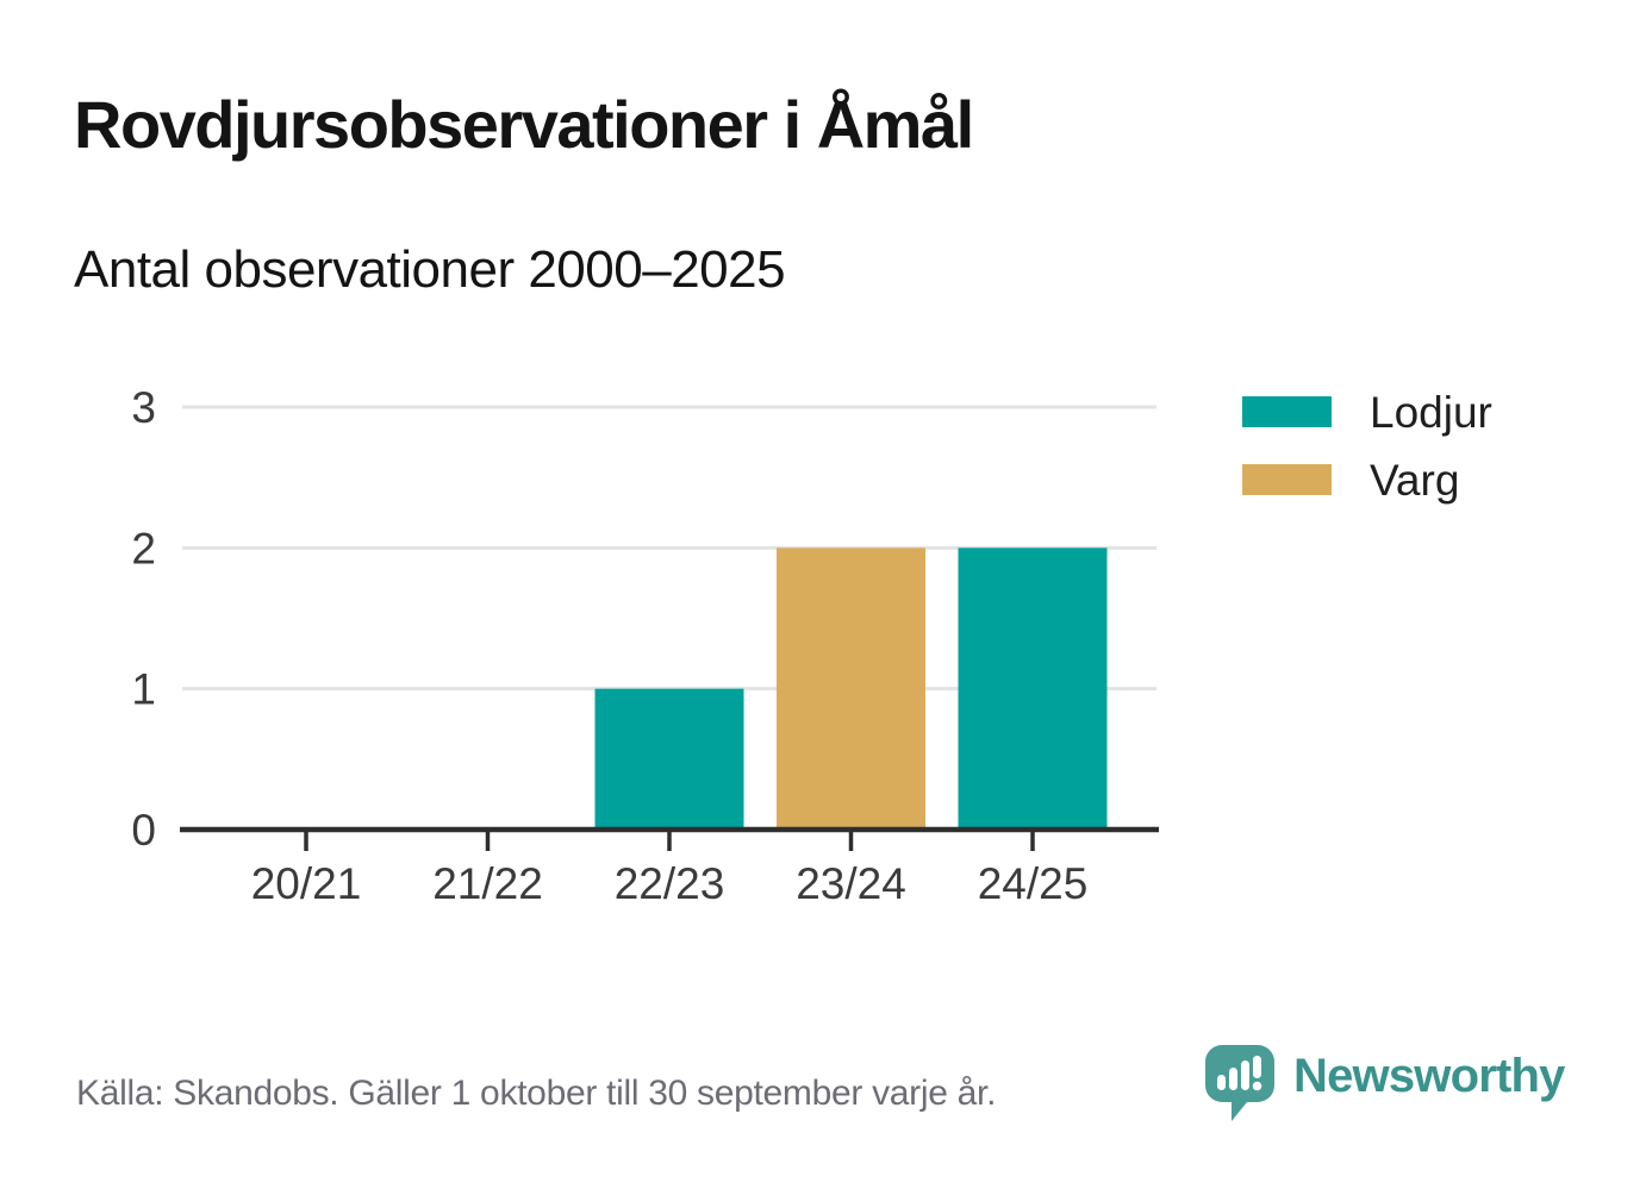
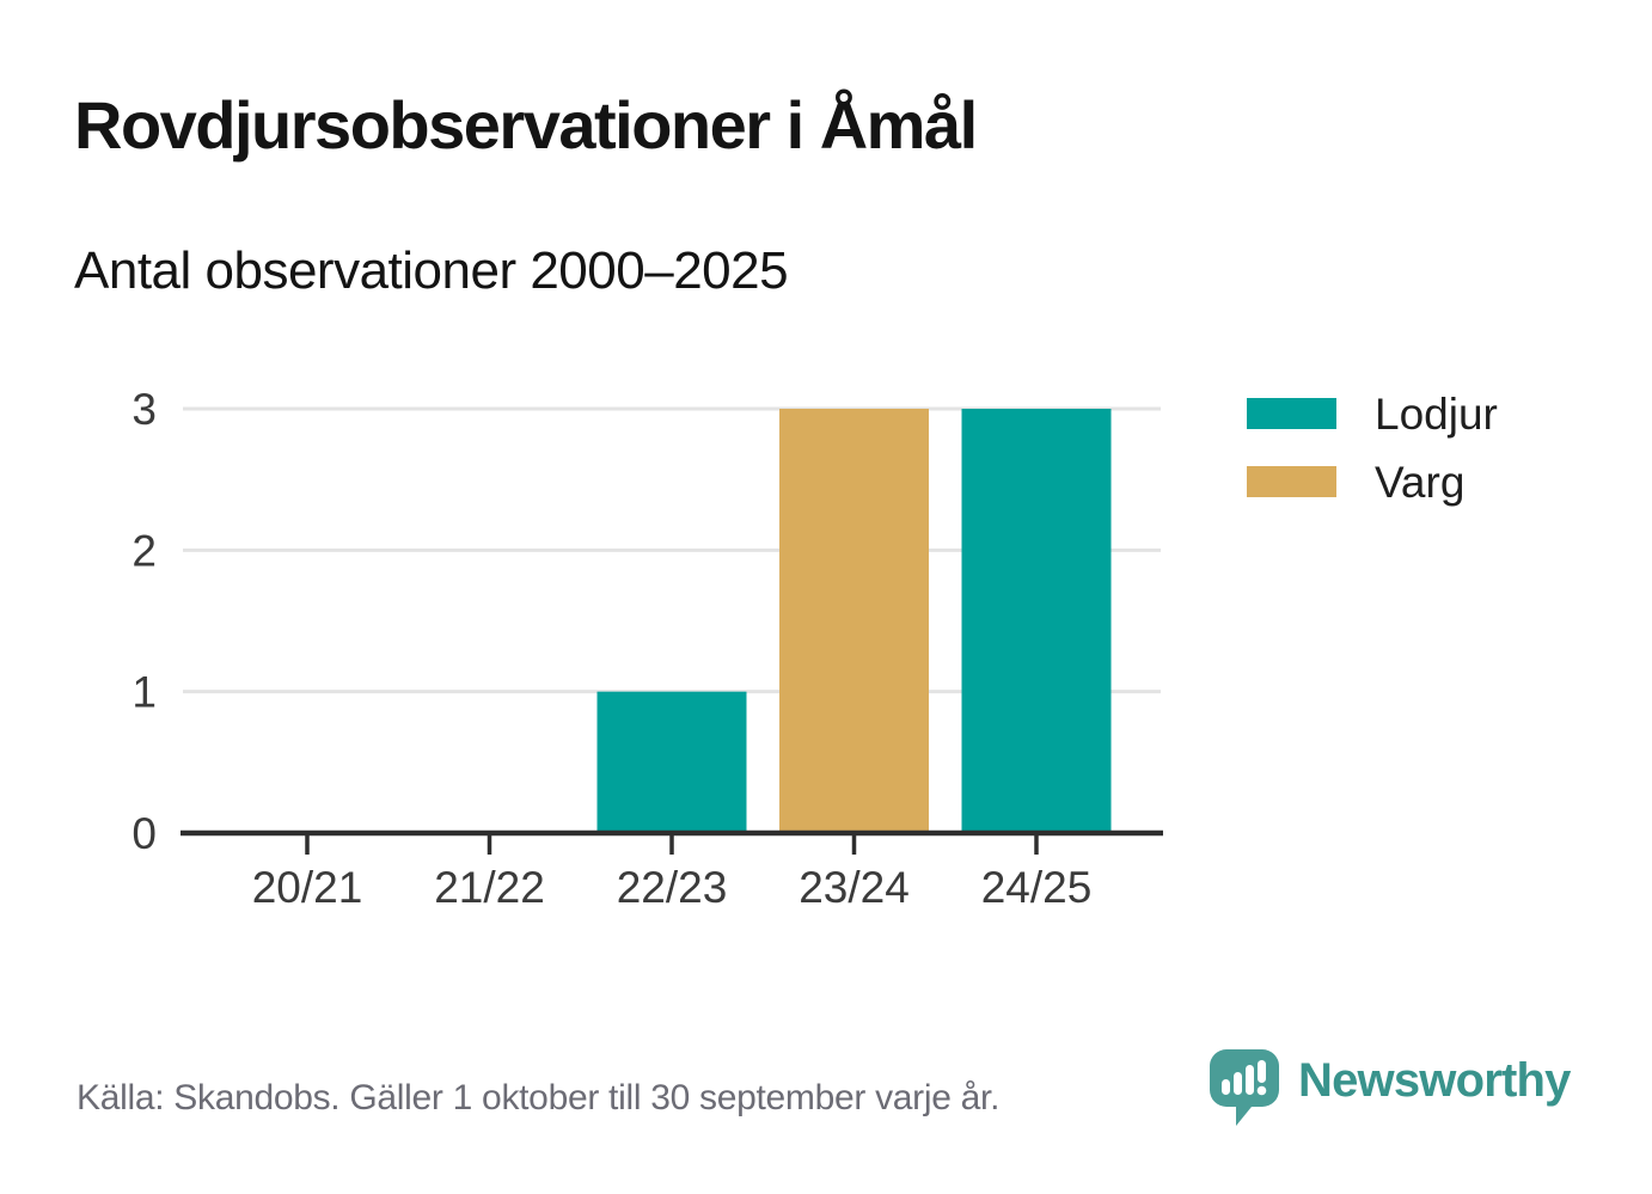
Varg/23/24: 2 -> 3
Lodjur/24/25: 2 -> 3
